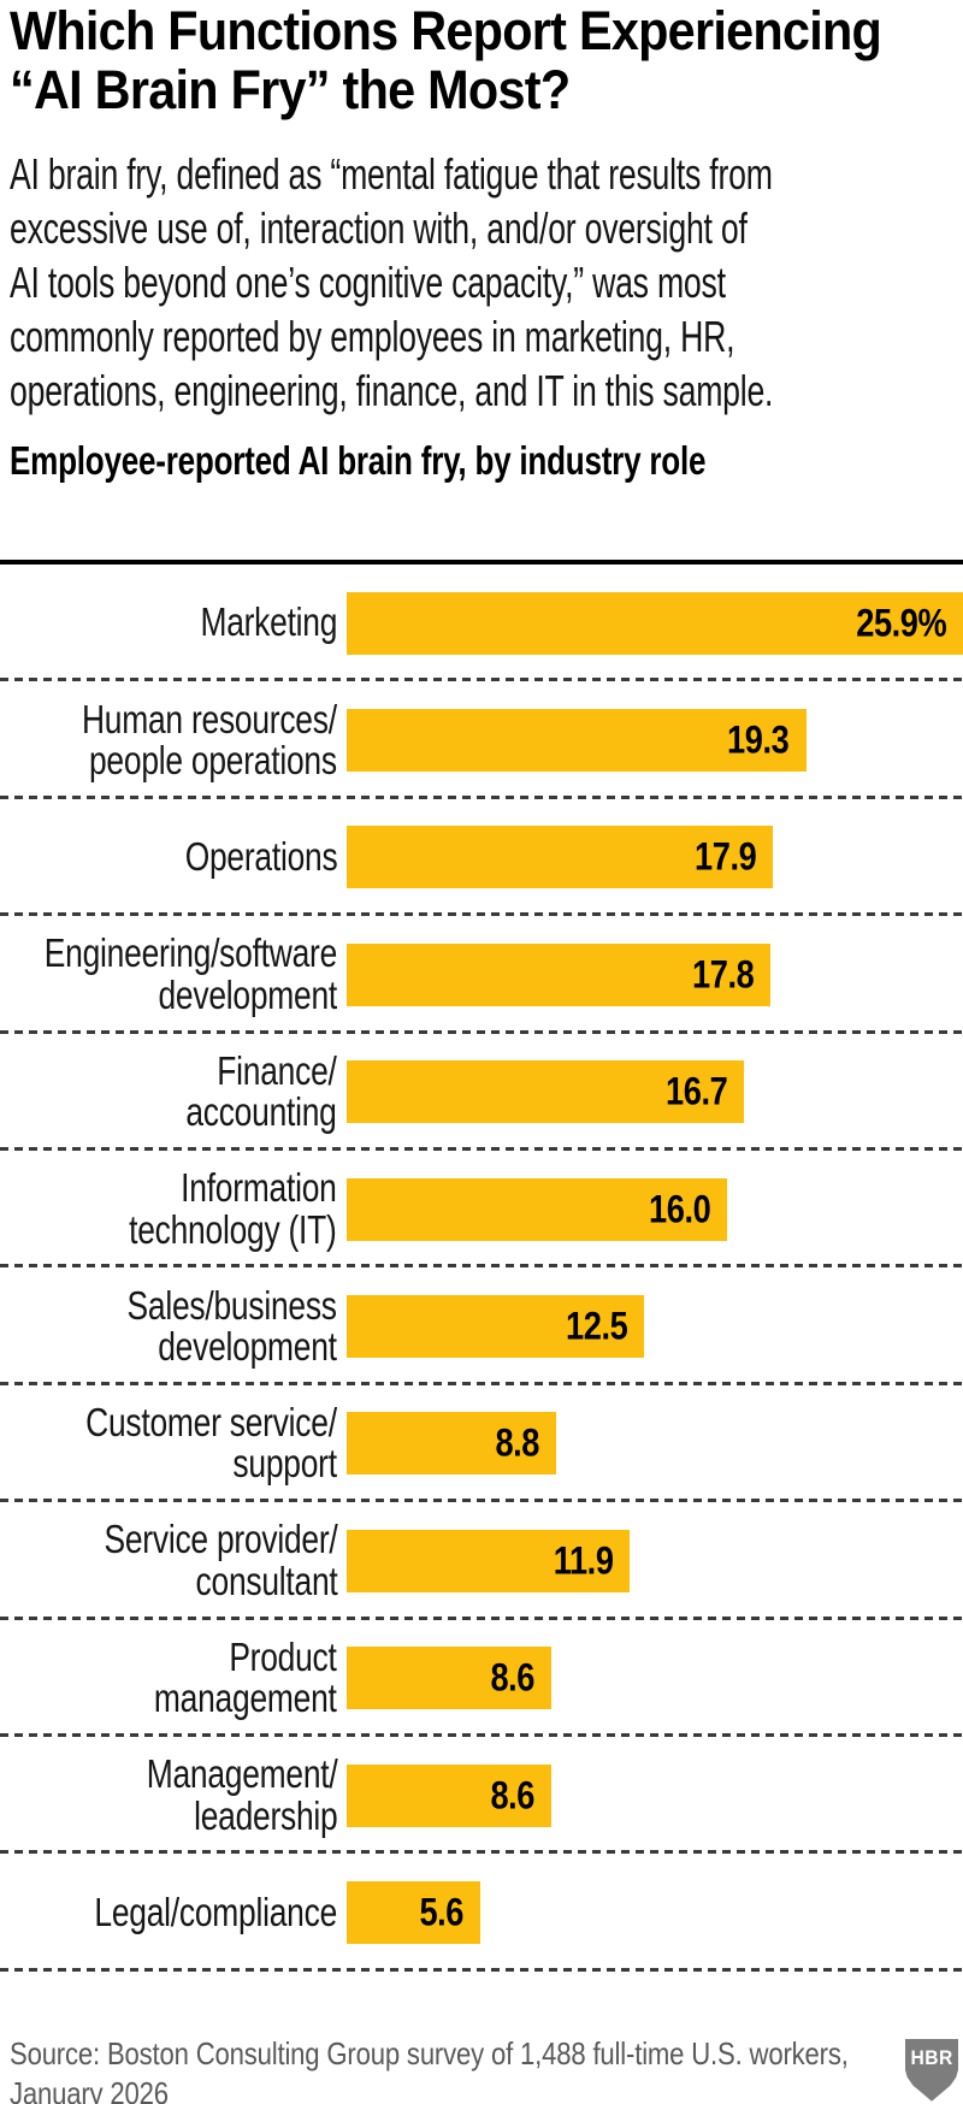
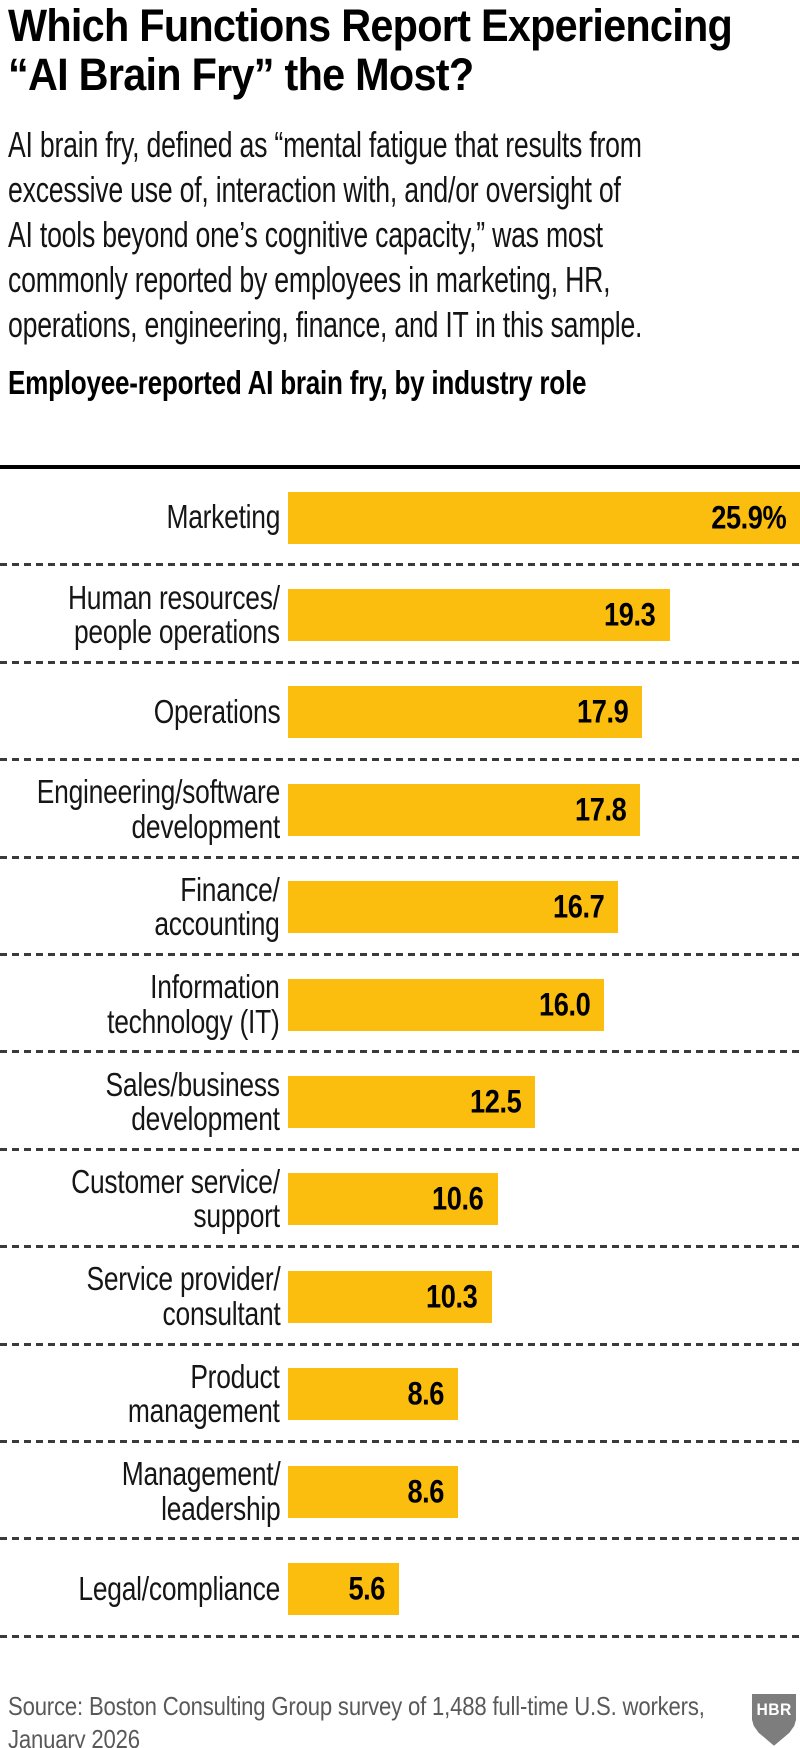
Customer service/ support: 8.8 -> 10.6
Service provider/ consultant: 11.9 -> 10.3
